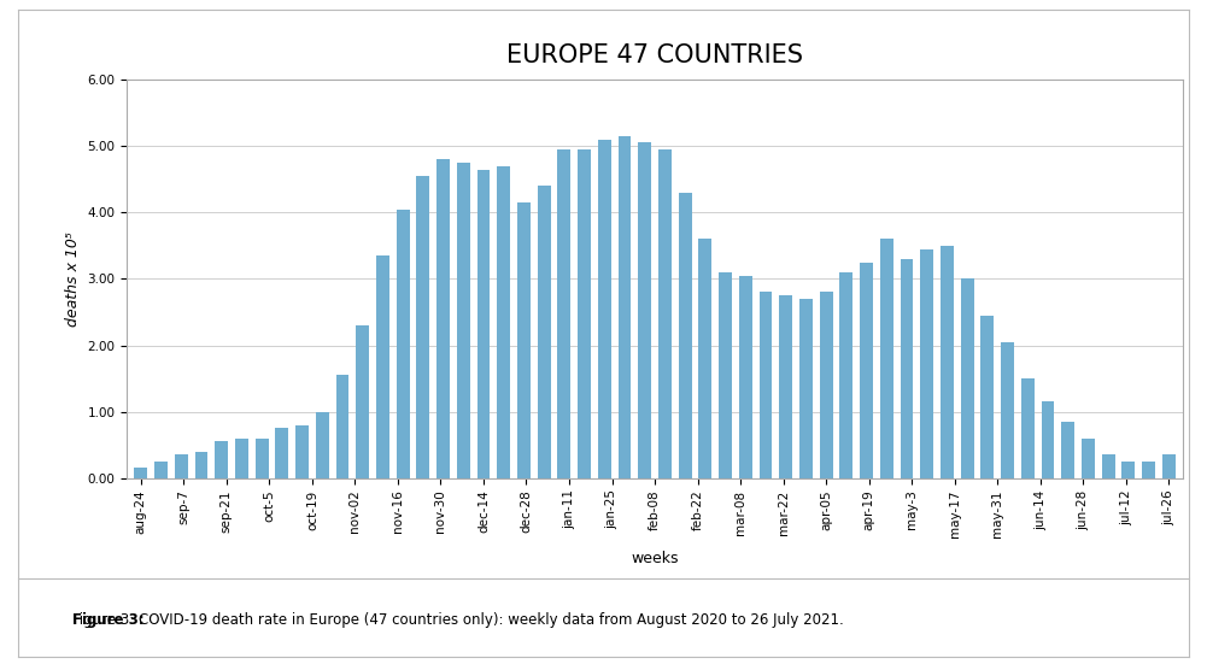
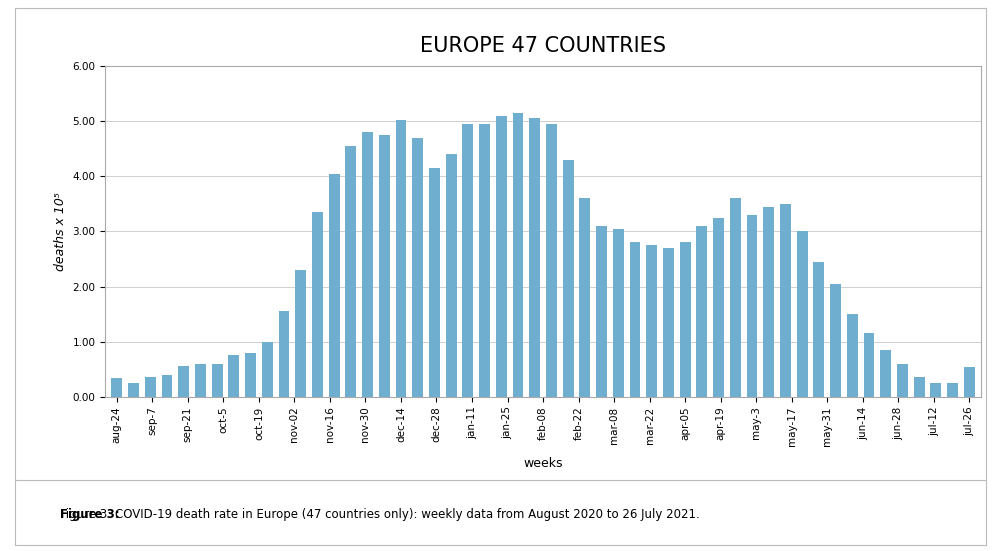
aug-24: 0.15 -> 0.34
dec-14: 4.65 -> 5.02
jul-26: 0.35 -> 0.54
